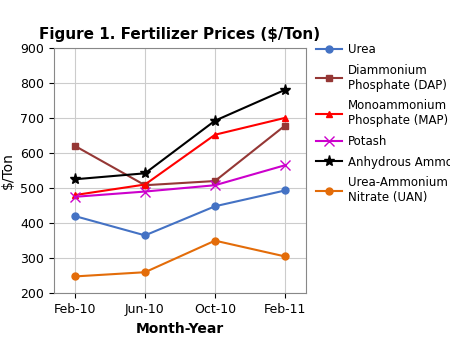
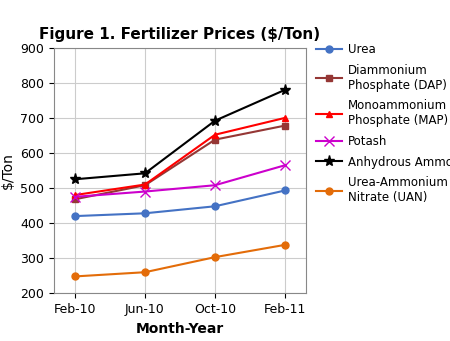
Diammonium Phosphate (DAP)/Feb-10: 620 -> 468
Urea/Jun-10: 365 -> 428
Diammonium Phosphate (DAP)/Oct-10: 520 -> 638
Urea-Ammonium Nitrate (UAN)/Oct-10: 350 -> 303
Urea-Ammonium Nitrate (UAN)/Feb-11: 305 -> 338
